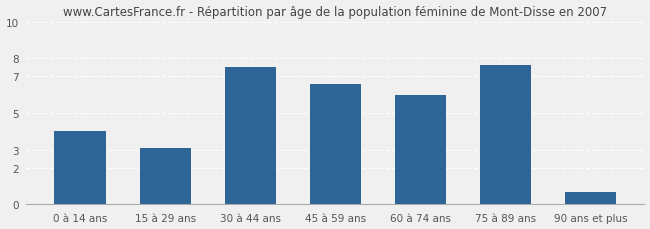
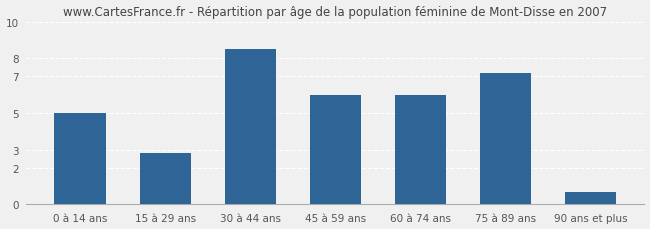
0 à 14 ans: 4.0 -> 5.0
15 à 29 ans: 3.1 -> 2.8
30 à 44 ans: 7.5 -> 8.5
45 à 59 ans: 6.6 -> 6.0
75 à 89 ans: 7.6 -> 7.2
